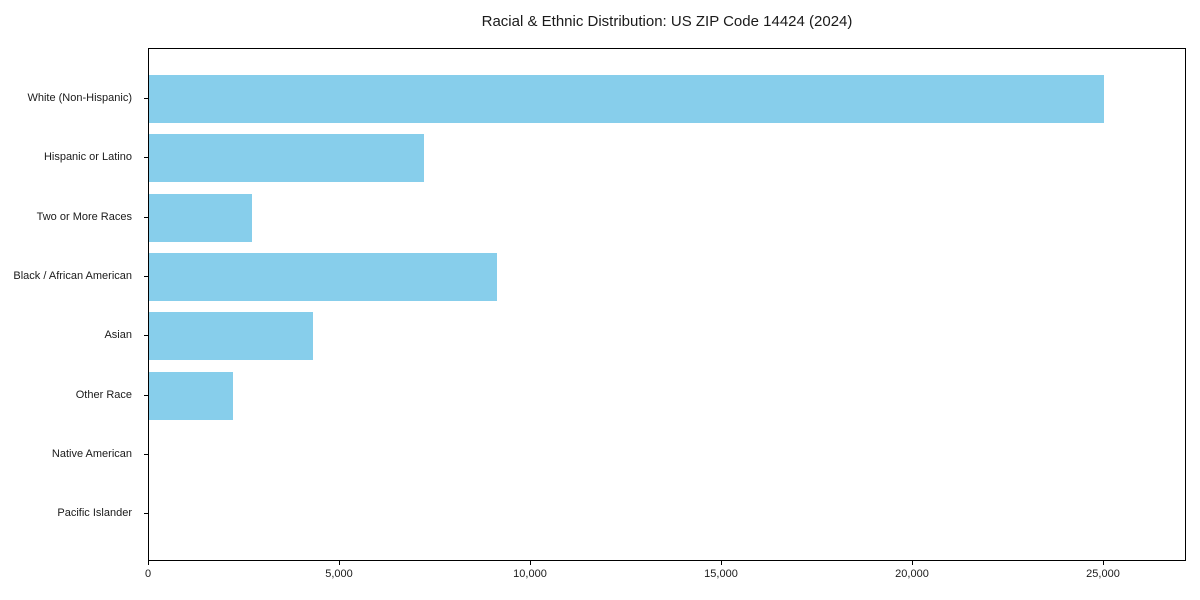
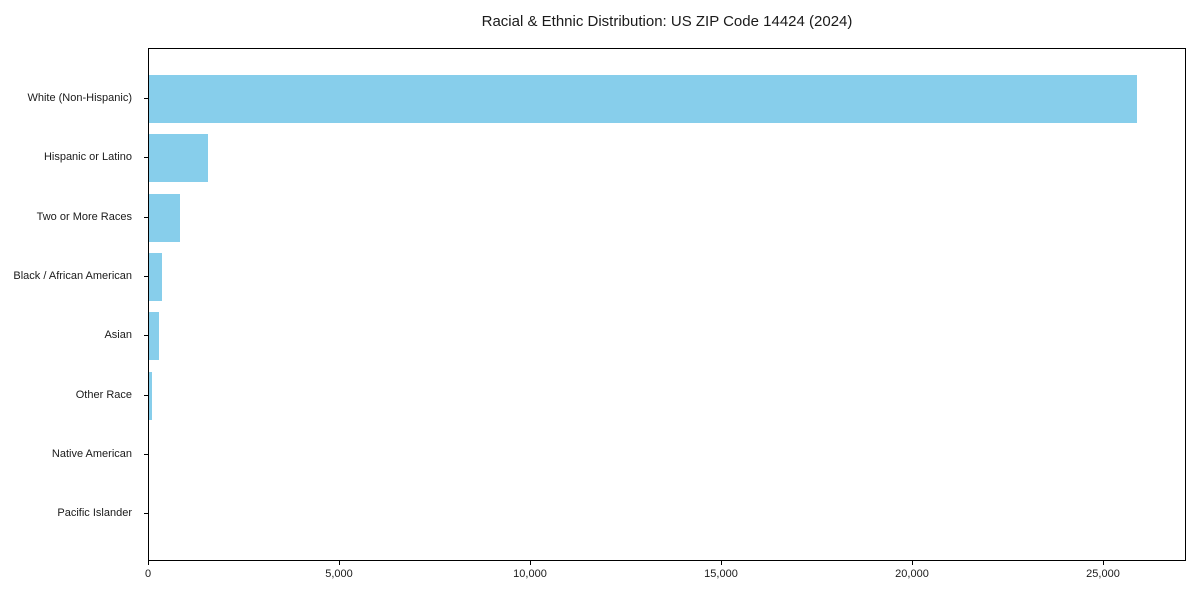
White (Non-Hispanic): 25000 -> 25800
Hispanic or Latino: 7200 -> 1600
Two or More Races: 2700 -> 800
Black / African American: 9100 -> 300
Asian: 4300 -> 200
Other Race: 2200 -> 100
